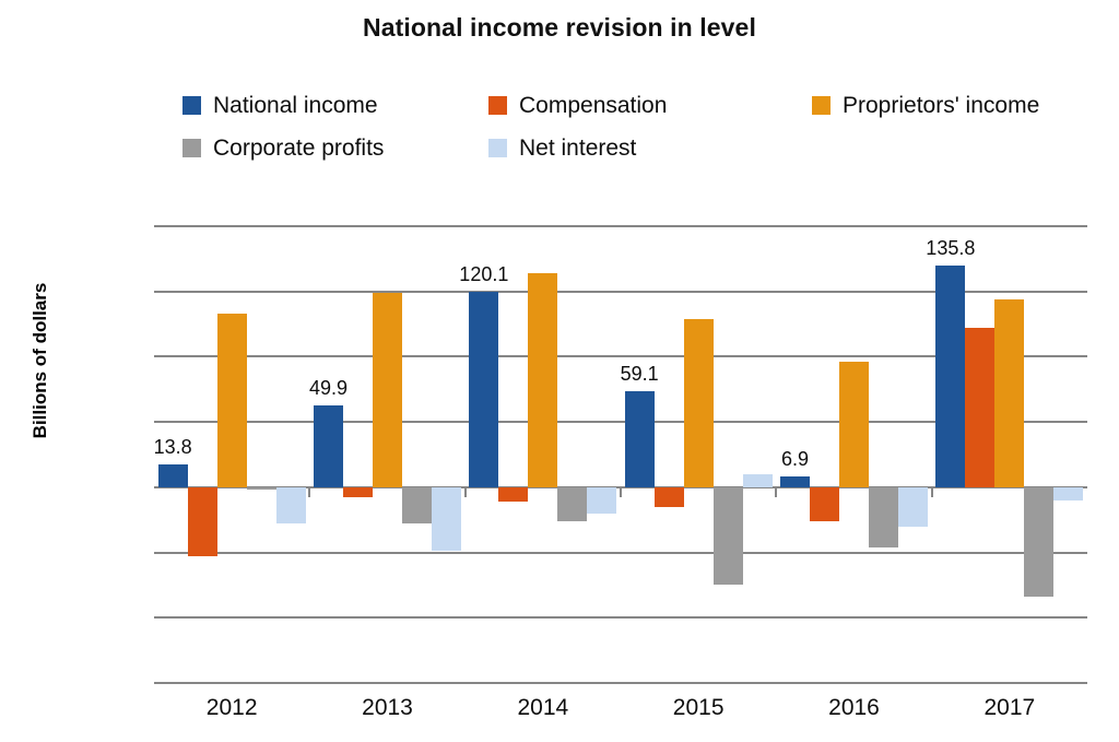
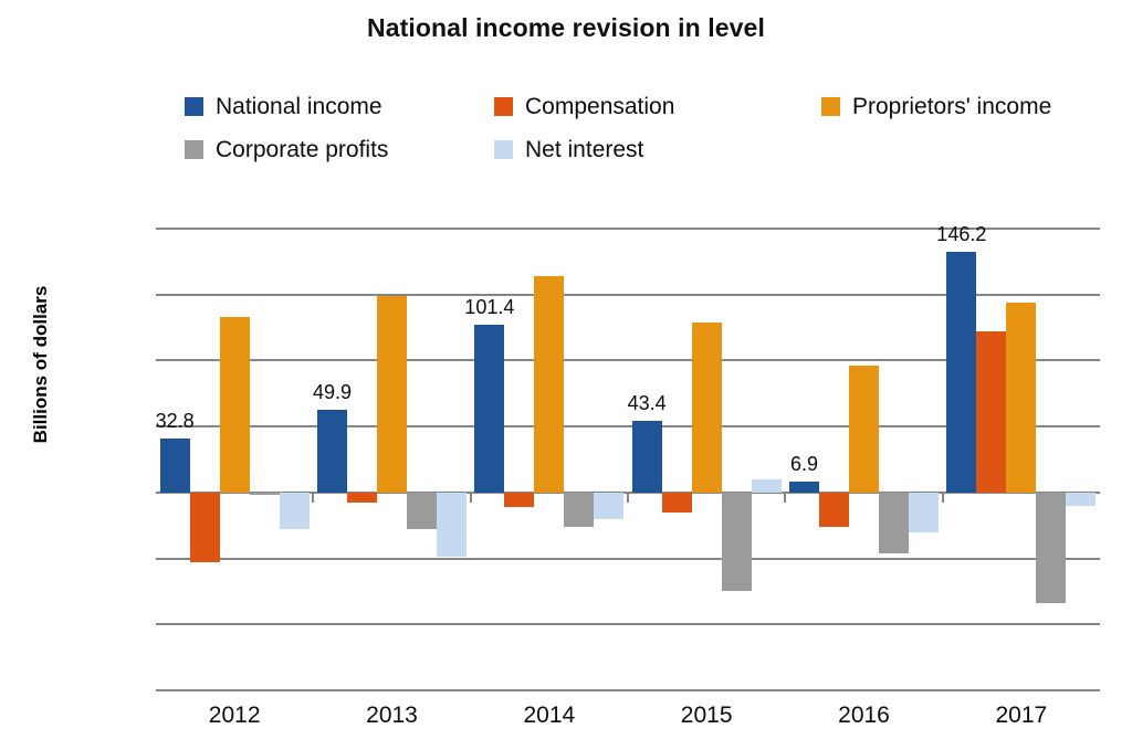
National income/2012: 13.8 -> 32.8
National income/2014: 120.1 -> 101.4
National income/2015: 59.1 -> 43.4
National income/2017: 135.8 -> 146.2
